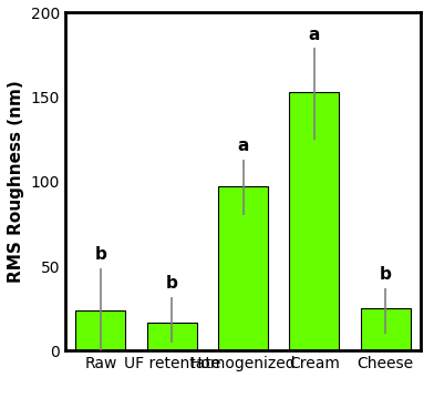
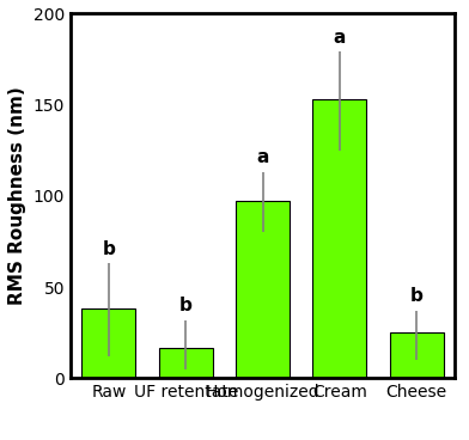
Raw: 24 -> 38
